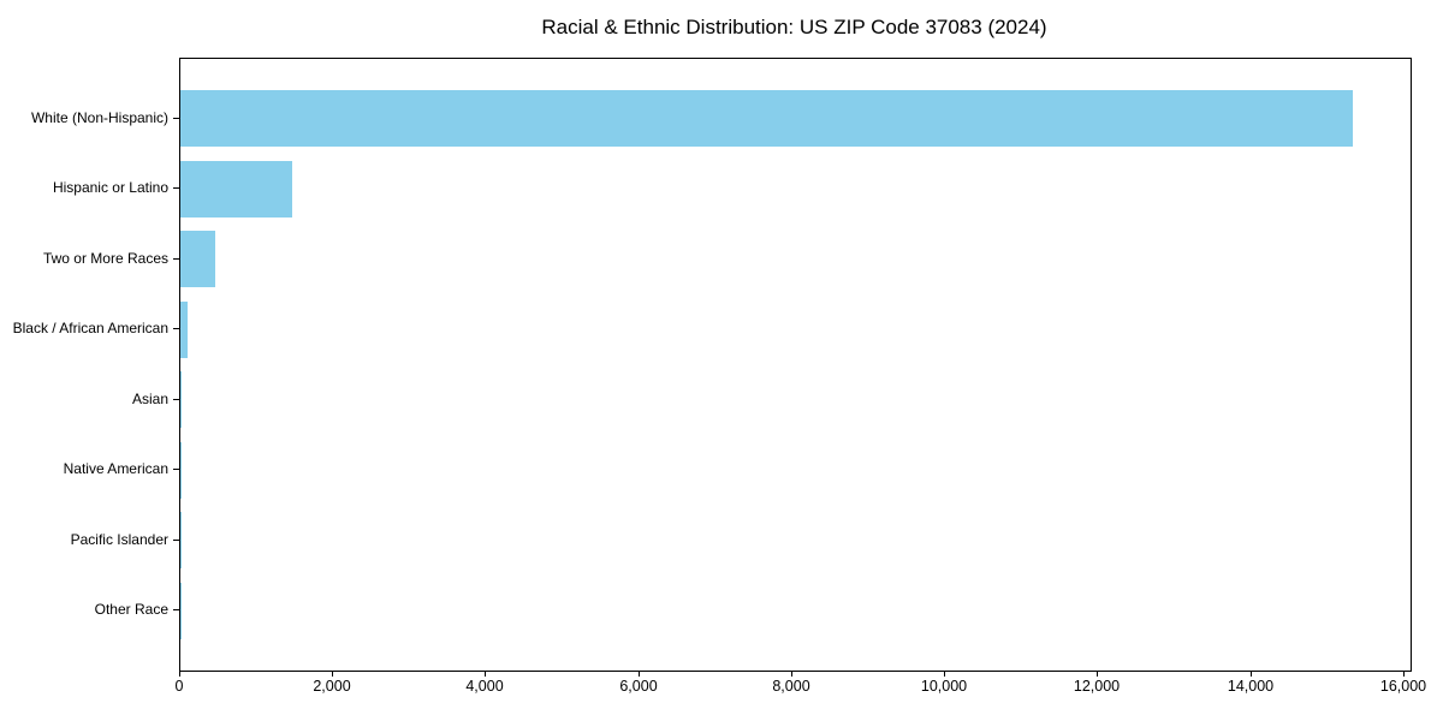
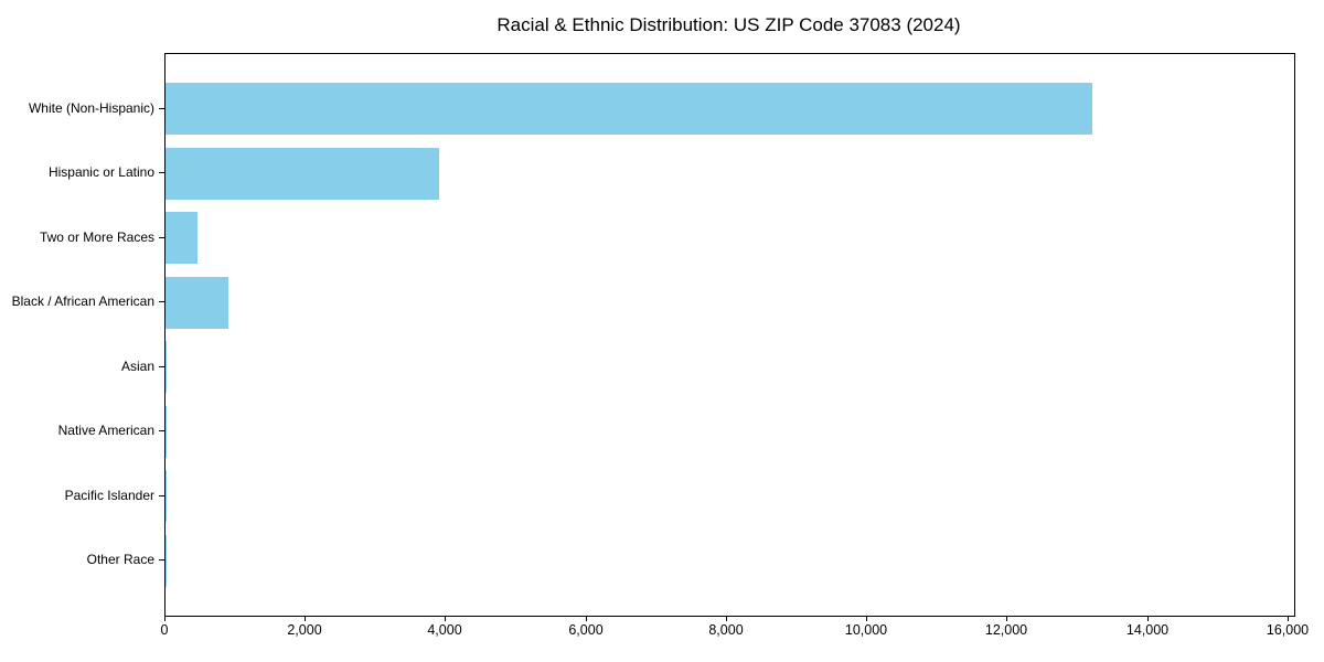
White (Non-Hispanic): 15300 -> 13200
Hispanic or Latino: 1500 -> 3900
Black / African American: 100 -> 900
